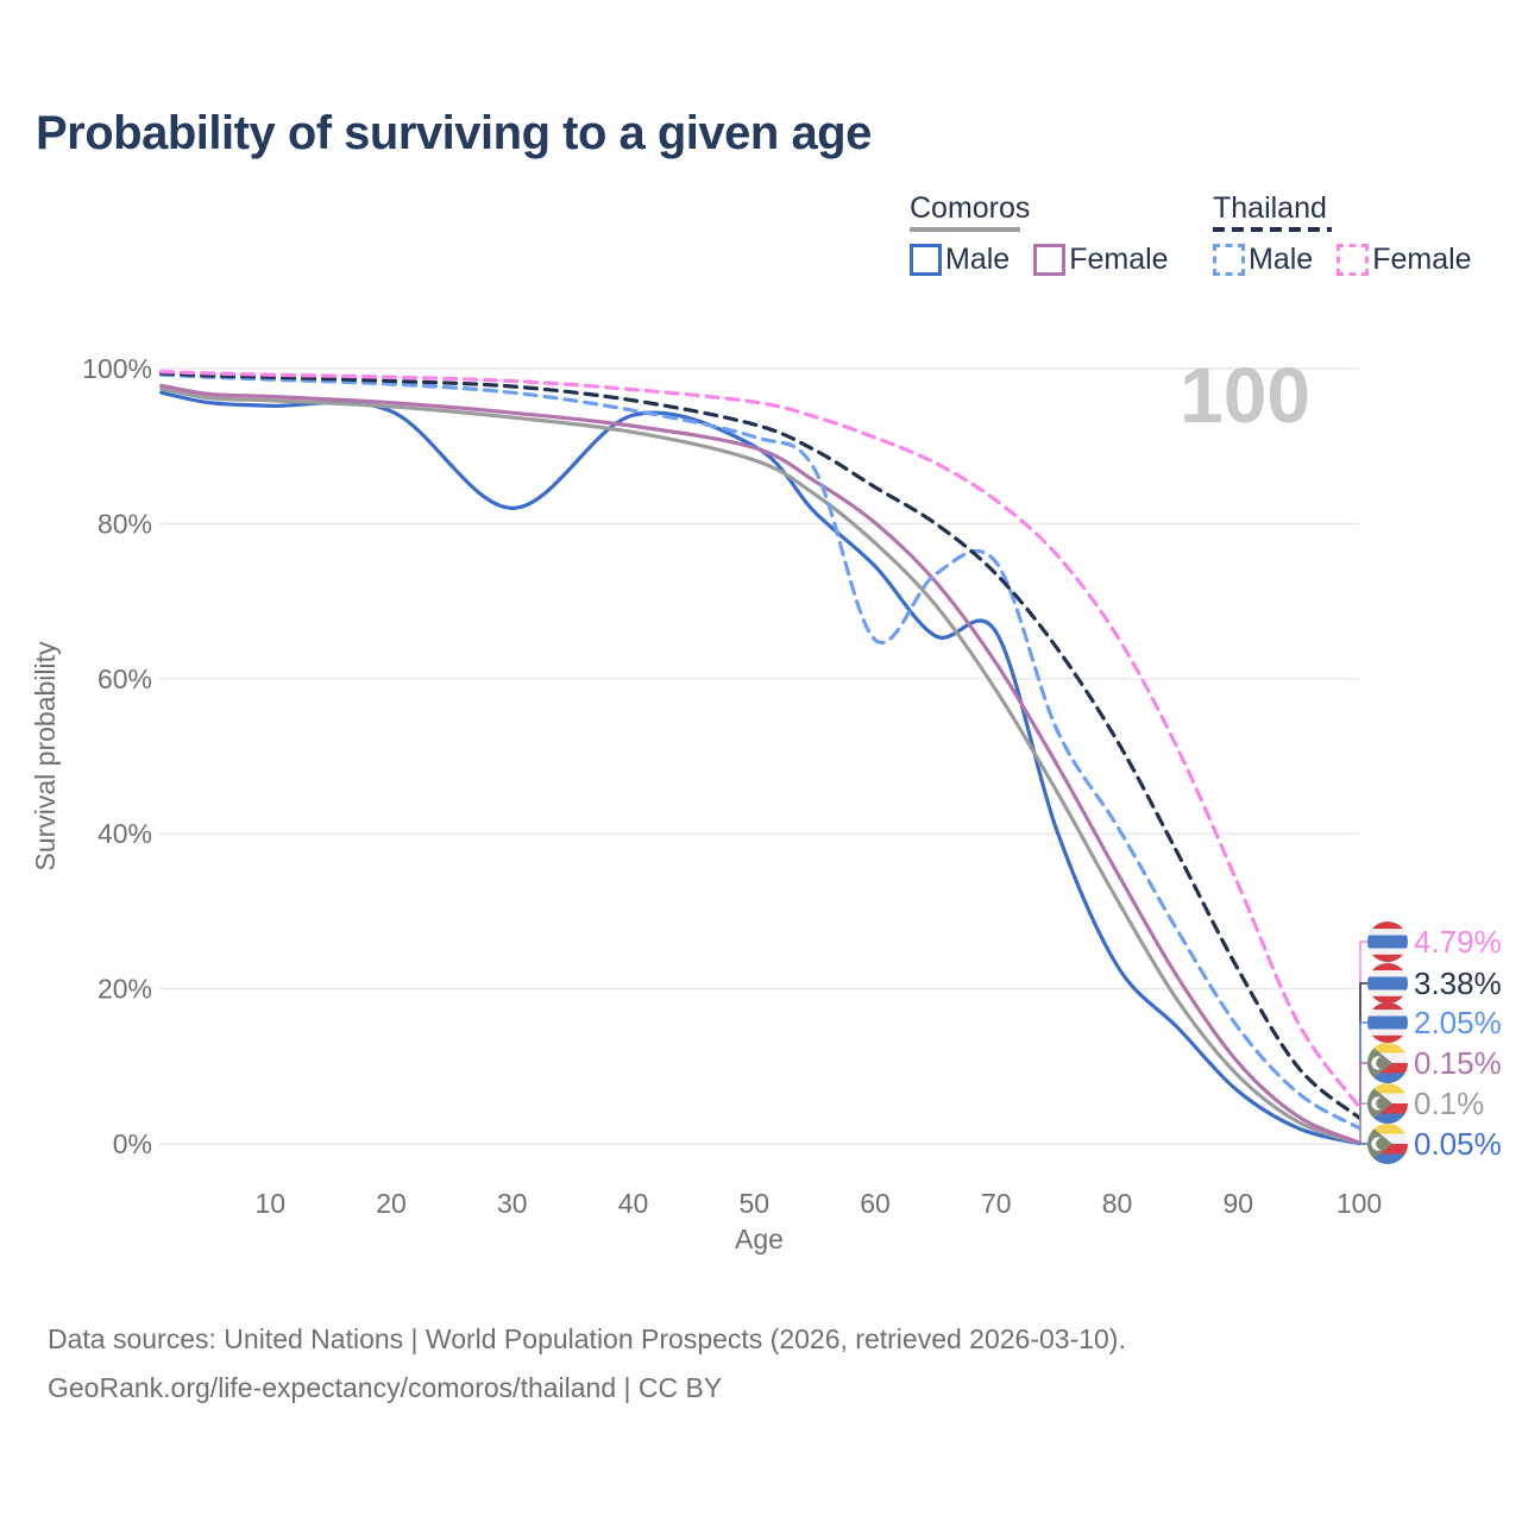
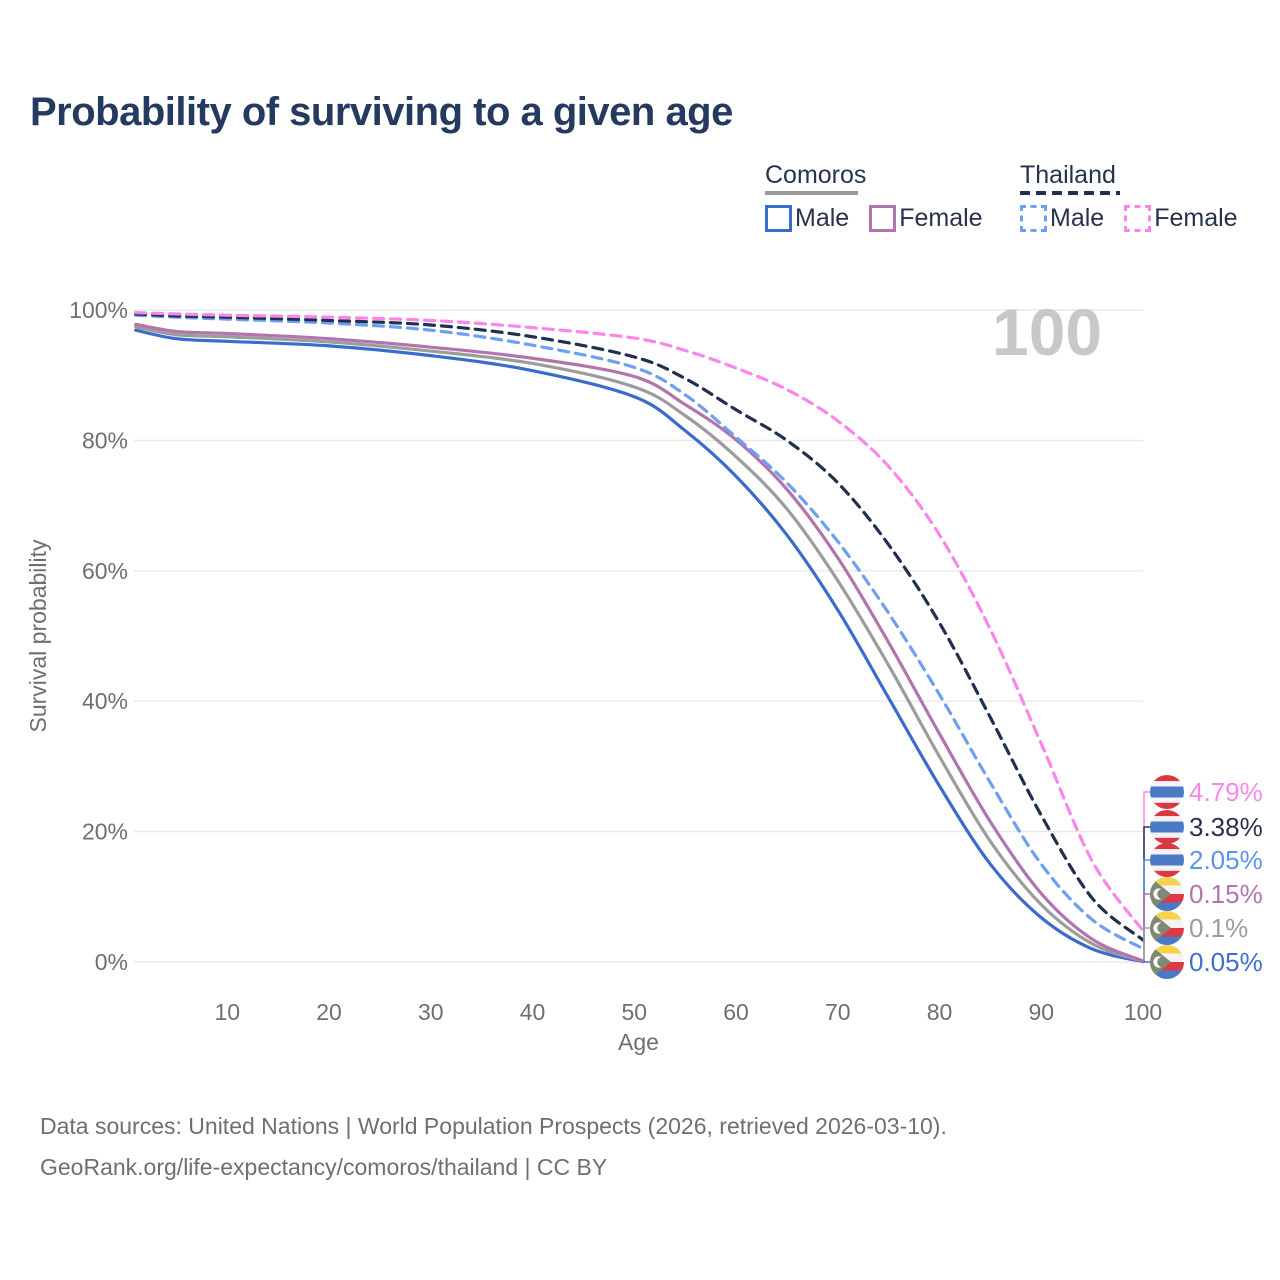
Comoros Male/30: 82% -> 93%
Comoros Male/40: 94% -> 91%
Comoros Male/50: 90% -> 87%
Thailand Male/60: 65% -> 80%
Comoros Male/70: 66% -> 54%
Thailand Male/70: 75% -> 64%
Comoros Male/80: 23% -> 27%
